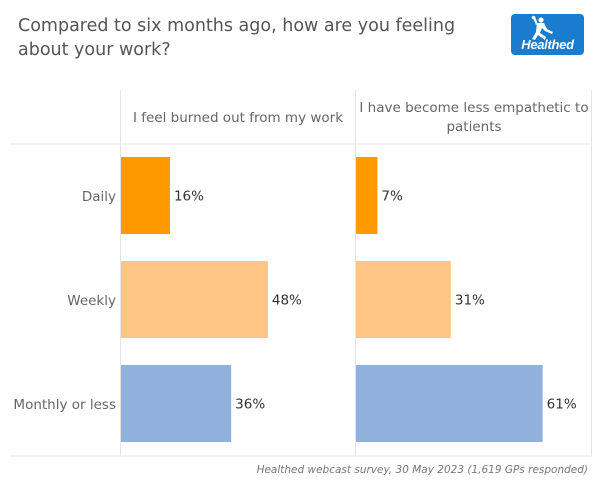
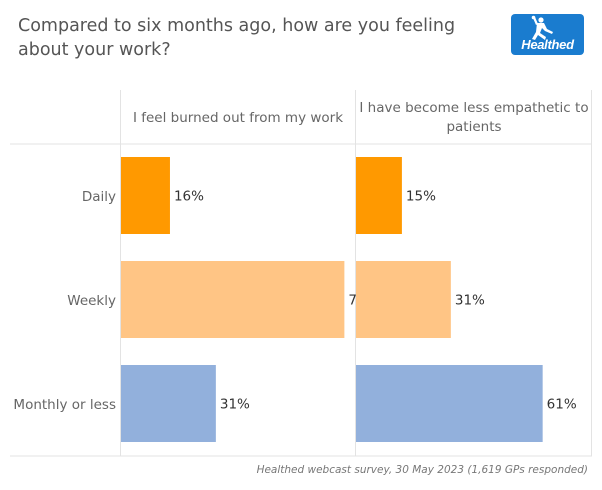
I have become less empathetic to patients/Daily: 7% -> 15%
I feel burned out from my work/Weekly: 48% -> 73%
I feel burned out from my work/Monthly or less: 36% -> 31%
